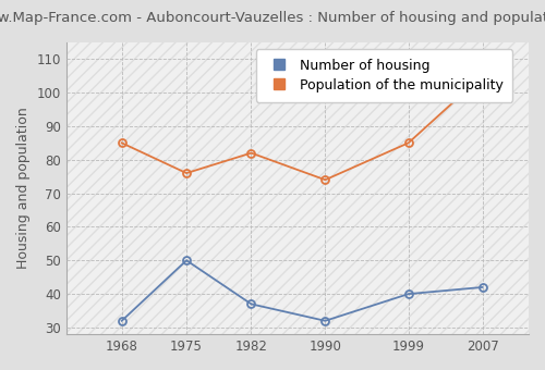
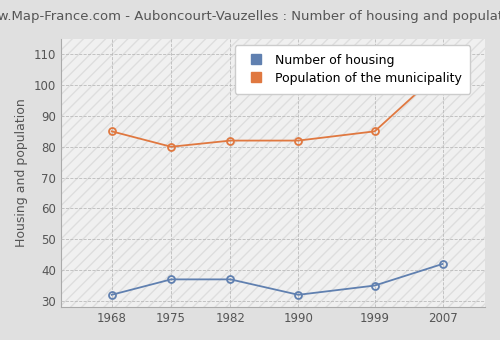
Number of housing/1975: 50 -> 37
Population of the municipality/1975: 76 -> 80
Population of the municipality/1990: 74 -> 82
Number of housing/1999: 40 -> 35
